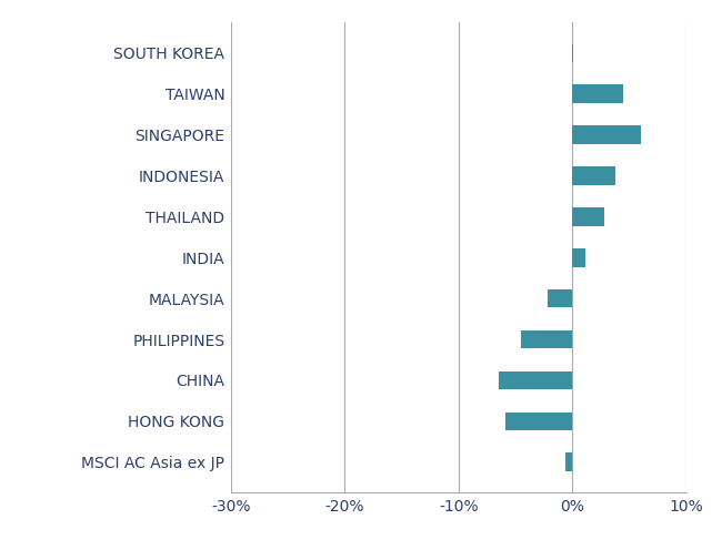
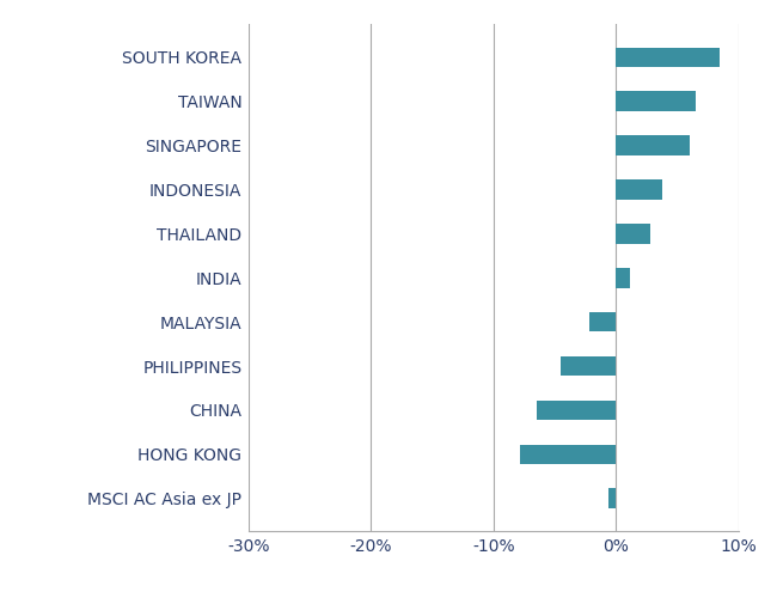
SOUTH KOREA: 0.1% -> 8.5%
TAIWAN: 4.5% -> 6.5%
HONG KONG: -5.9% -> -7.8%
